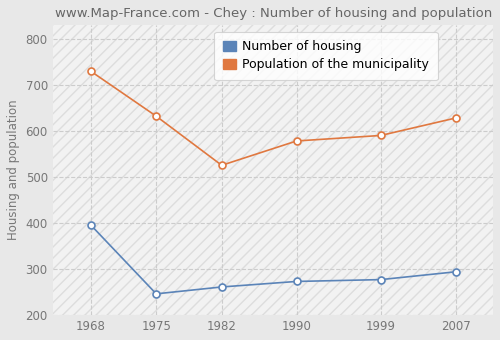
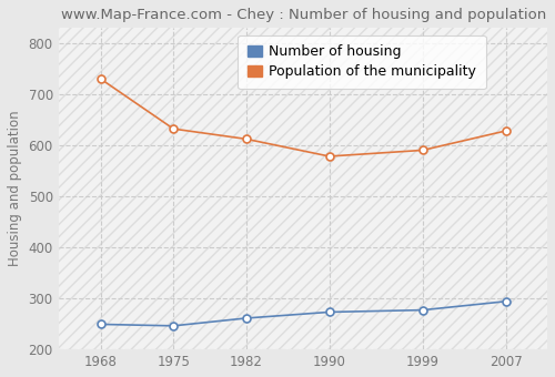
Number of housing/1968: 395 -> 248
Population of the municipality/1982: 525 -> 612
